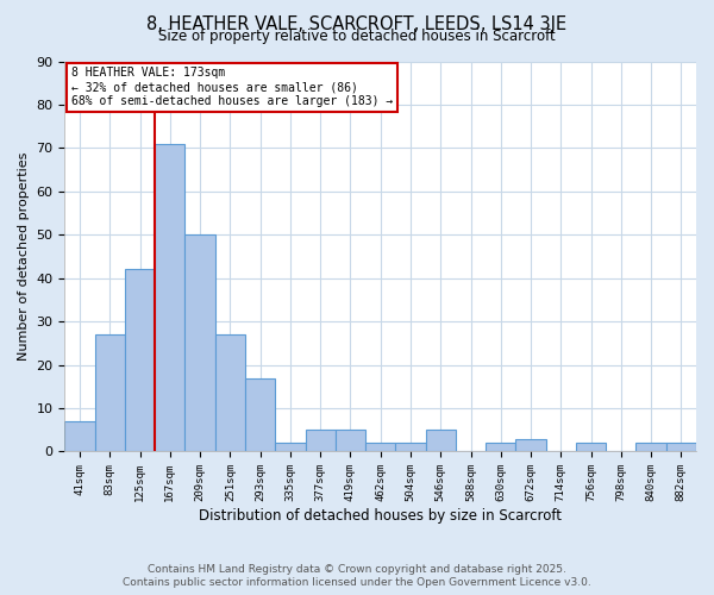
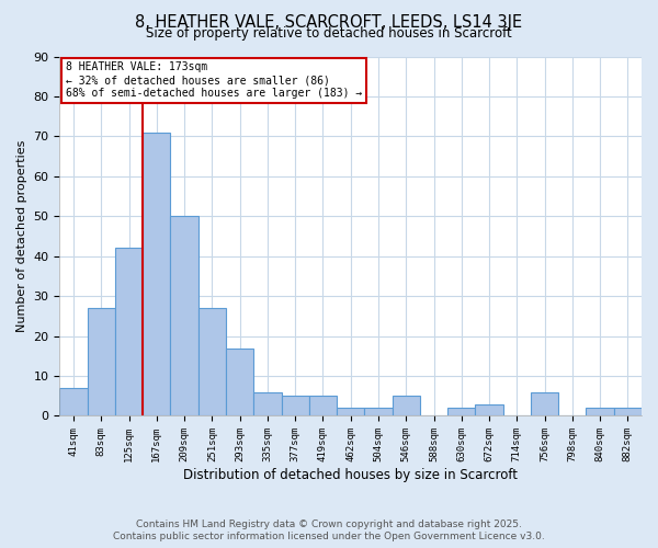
335sqm: 2 -> 6
756sqm: 2 -> 6
